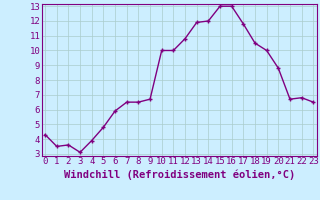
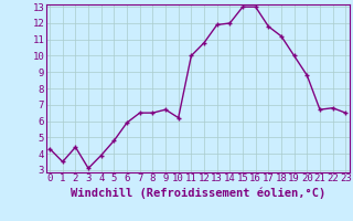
2: 3.6 -> 4.4
10: 10.0 -> 6.2
18: 10.5 -> 11.2
